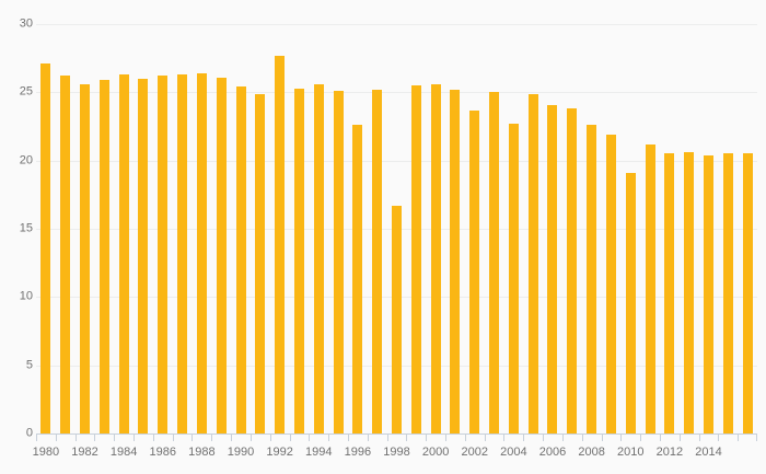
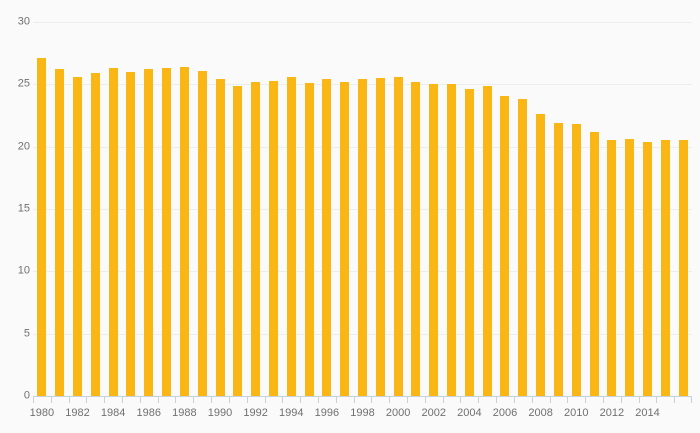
1992: 27.7 -> 25.2
1996: 22.6 -> 25.4
1998: 16.7 -> 25.4
2002: 23.7 -> 25.0
2004: 22.7 -> 24.6
2010: 19.1 -> 21.8
